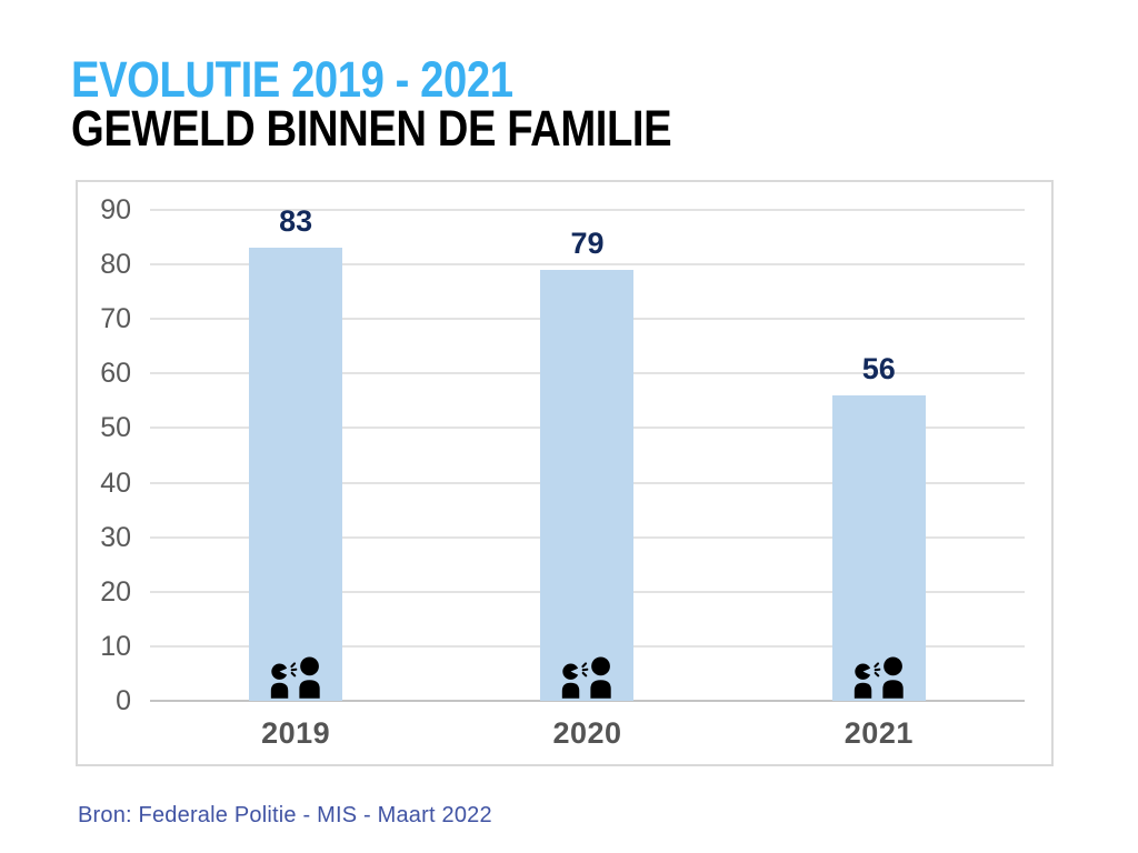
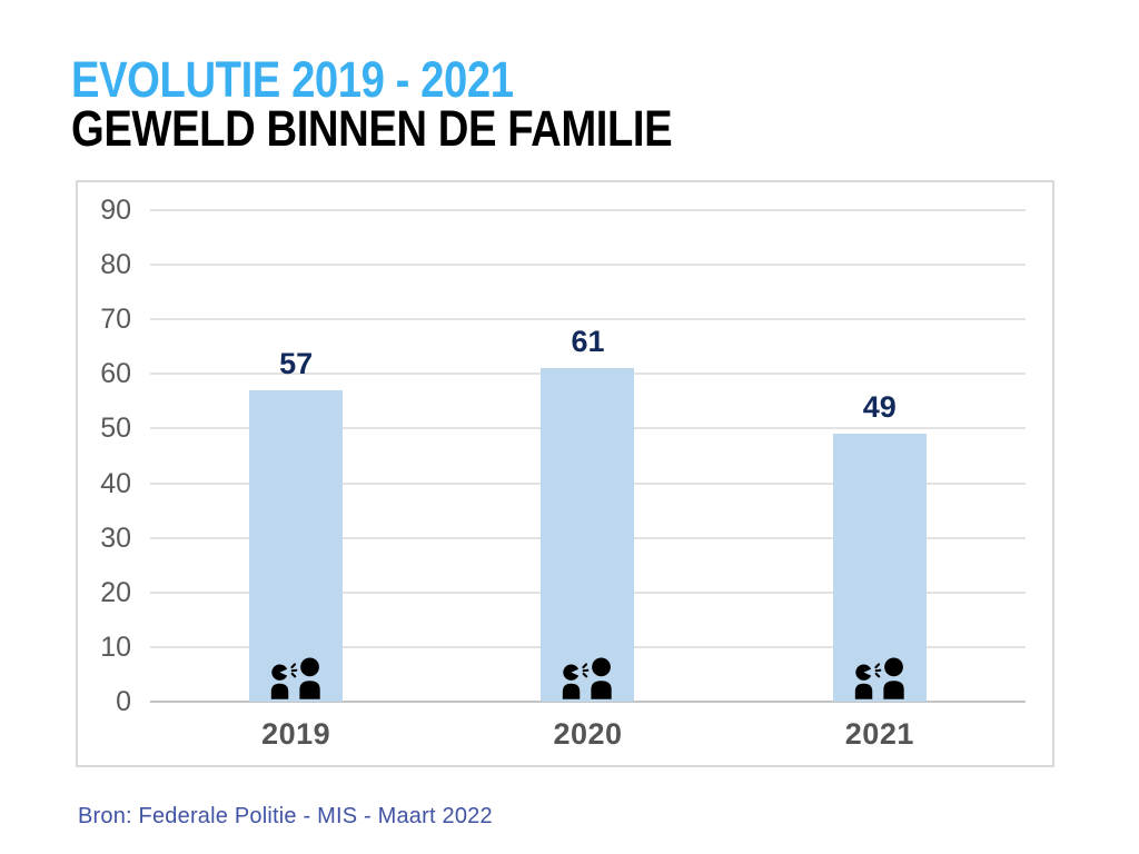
2019: 83 -> 57
2020: 79 -> 61
2021: 56 -> 49
